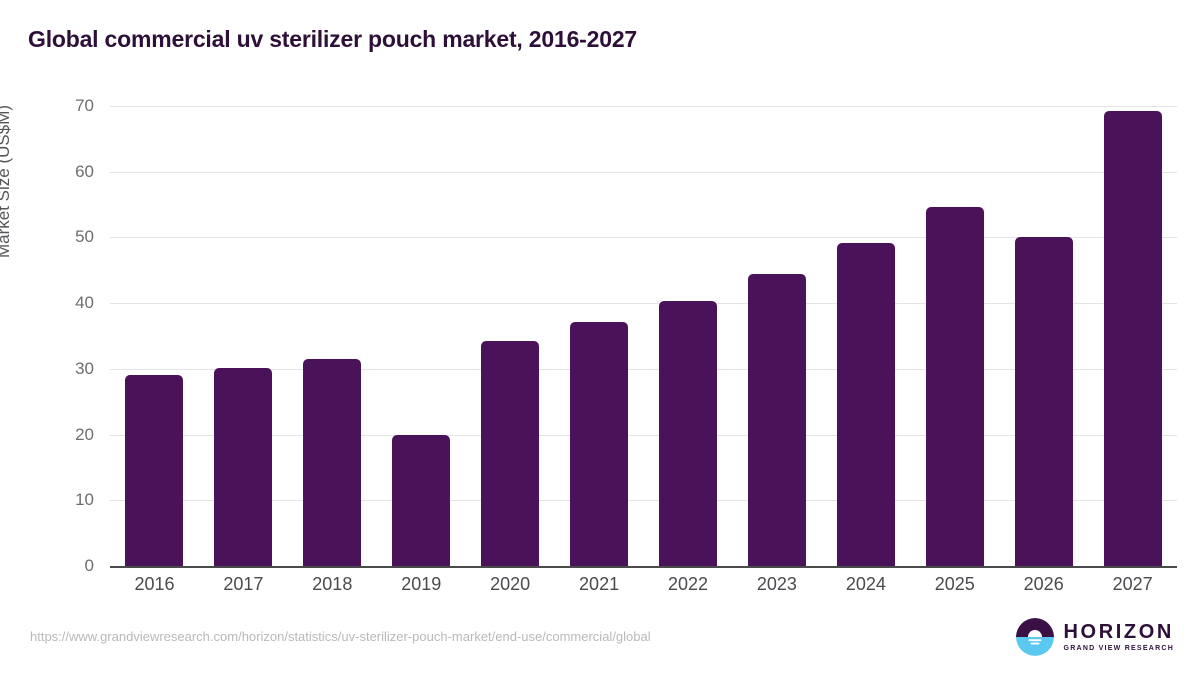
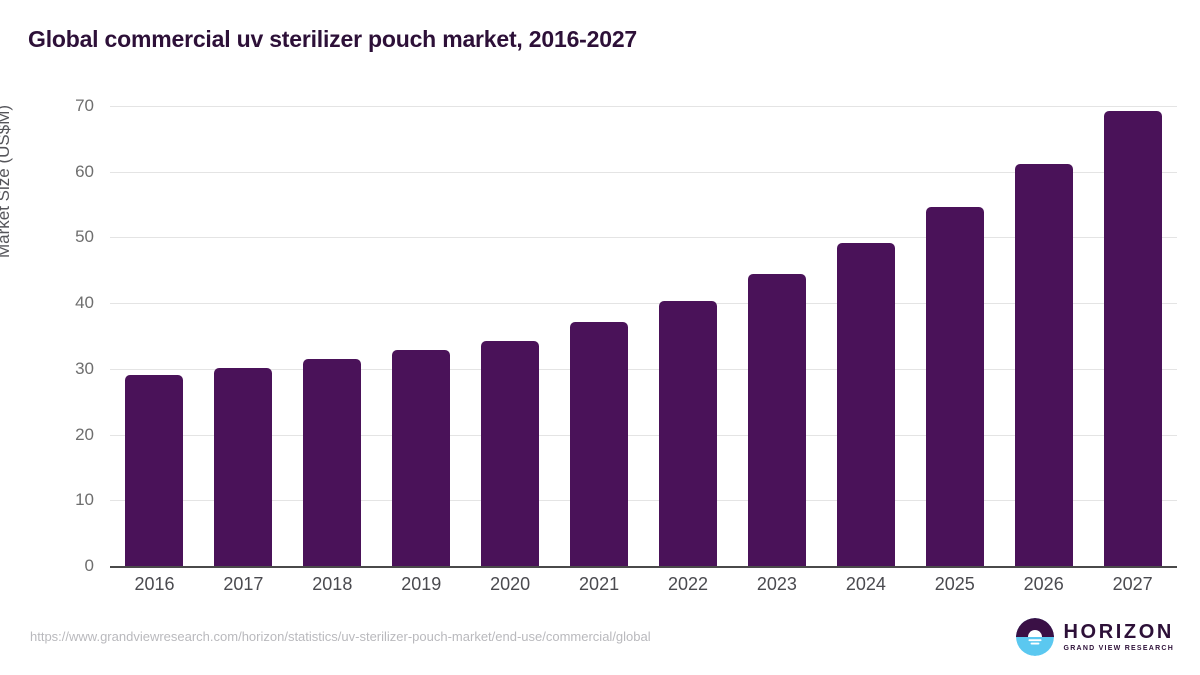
2019: 20 -> 33
2026: 50 -> 61
